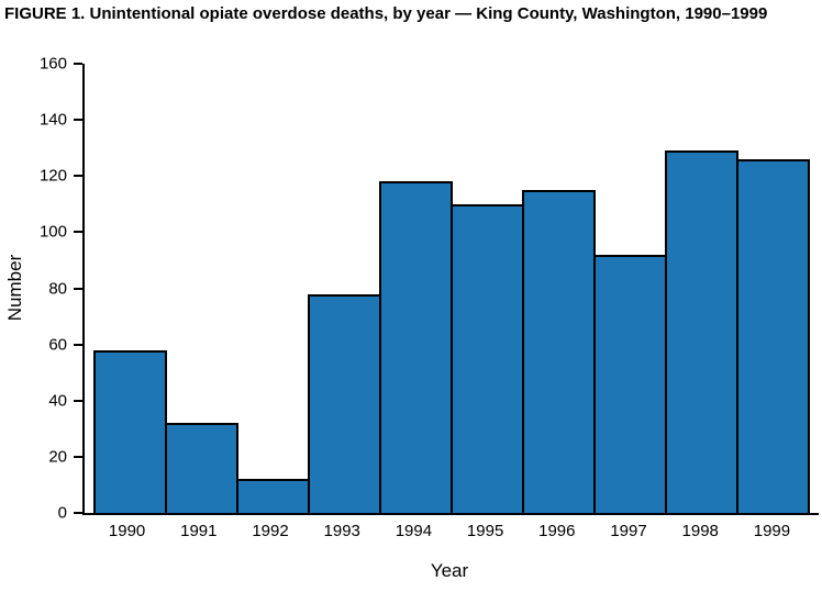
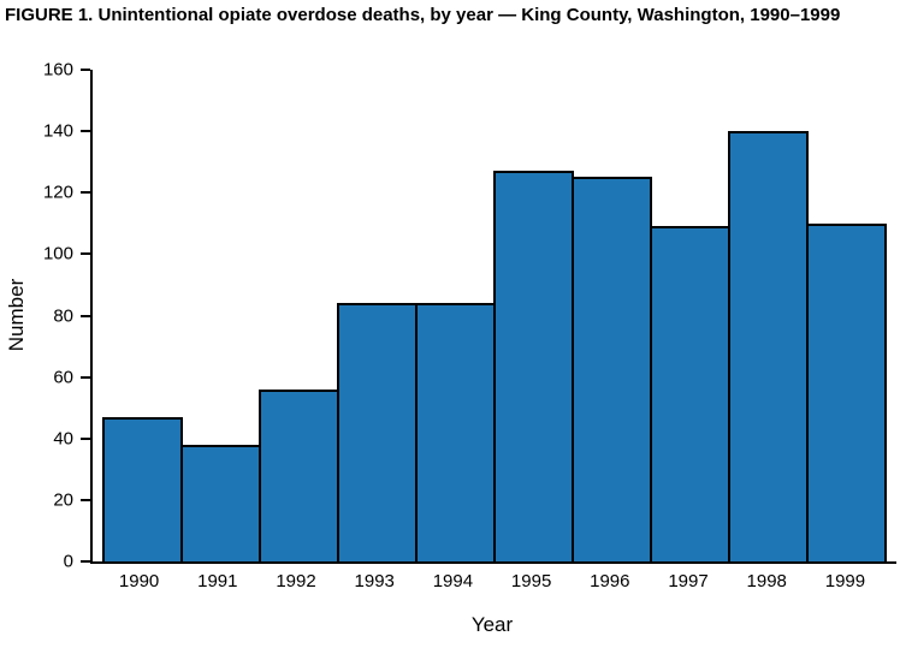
1990: 58 -> 47
1991: 32 -> 38
1992: 12 -> 56
1993: 78 -> 84
1994: 118 -> 84
1995: 110 -> 127
1996: 115 -> 125
1997: 92 -> 109
1998: 129 -> 140
1999: 126 -> 110
